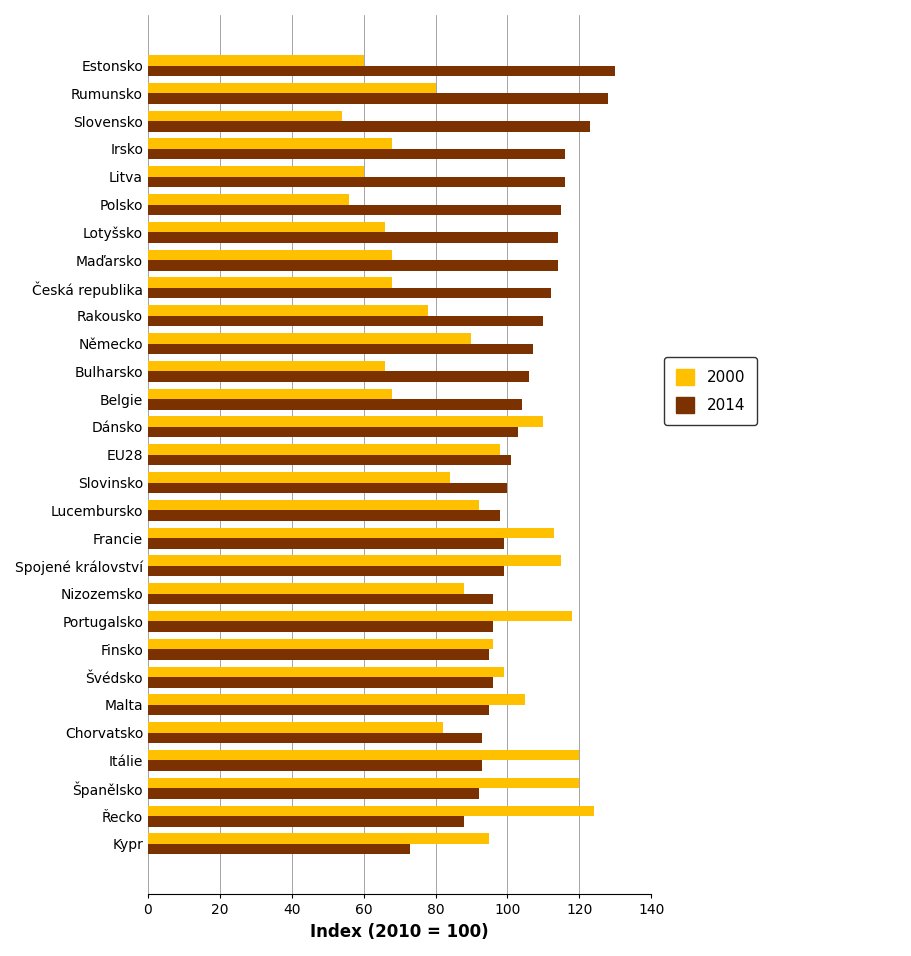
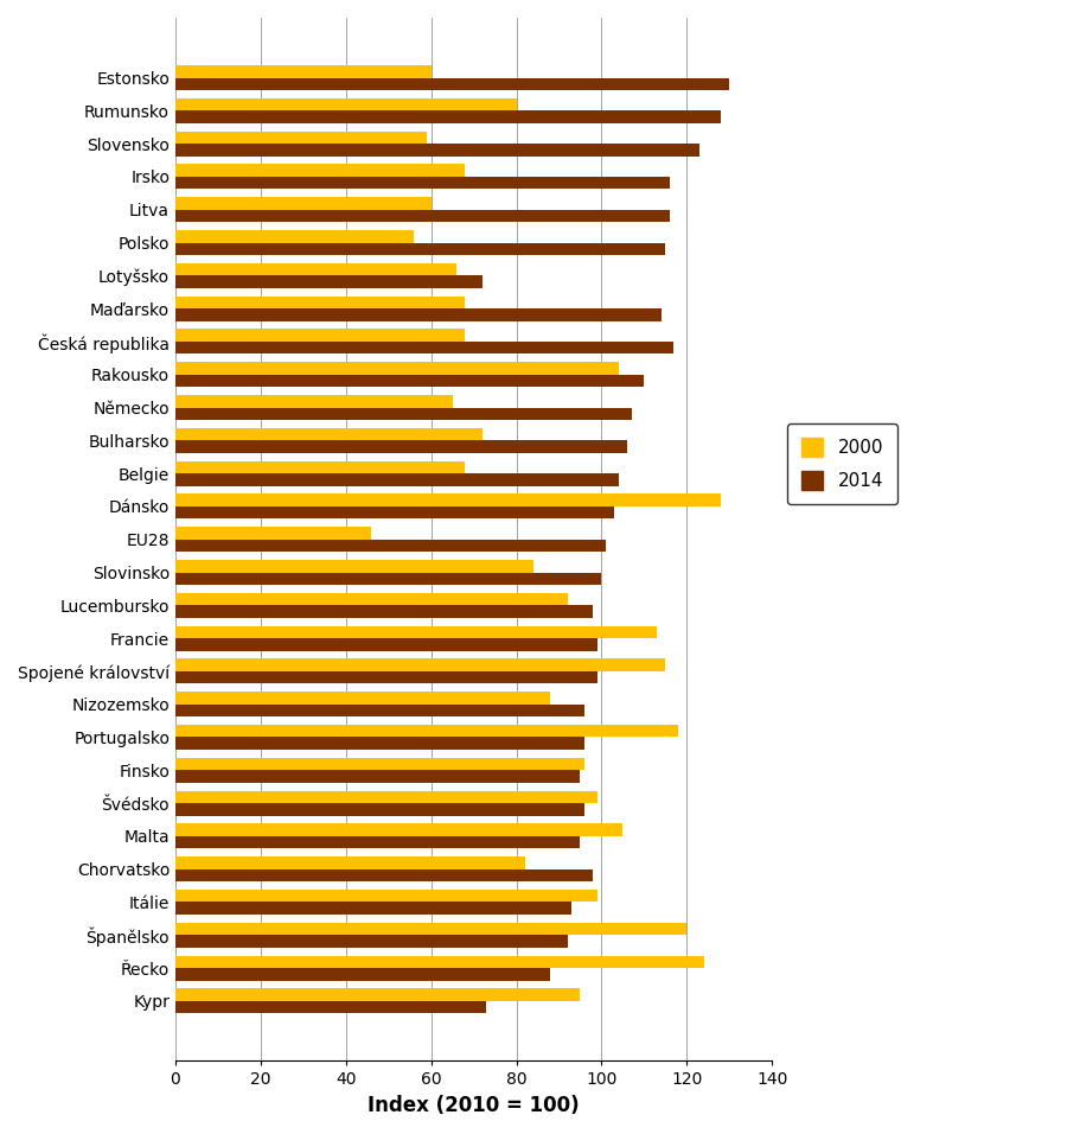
2000/Slovensko: 54 -> 59
2014/Lotyšsko: 114 -> 72
2014/Česká republika: 112 -> 117
2000/Rakousko: 78 -> 104
2000/Německo: 90 -> 65
2000/Bulharsko: 66 -> 72
2000/Dánsko: 110 -> 128
2000/EU28: 98 -> 46
2014/Chorvatsko: 93 -> 98
2000/Itálie: 120 -> 99
